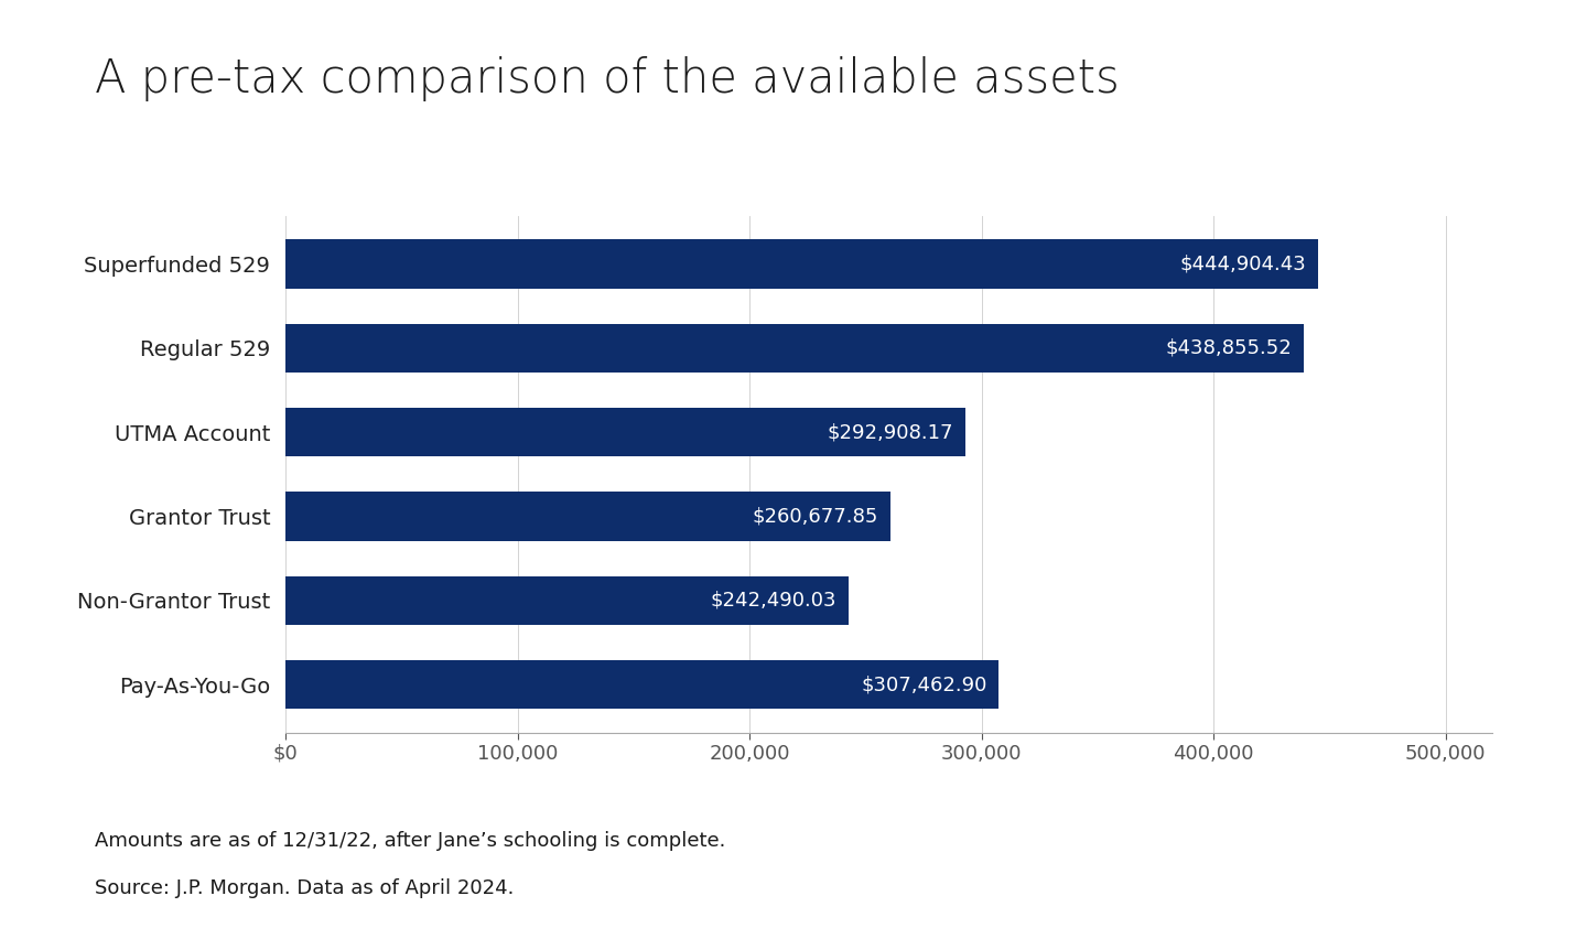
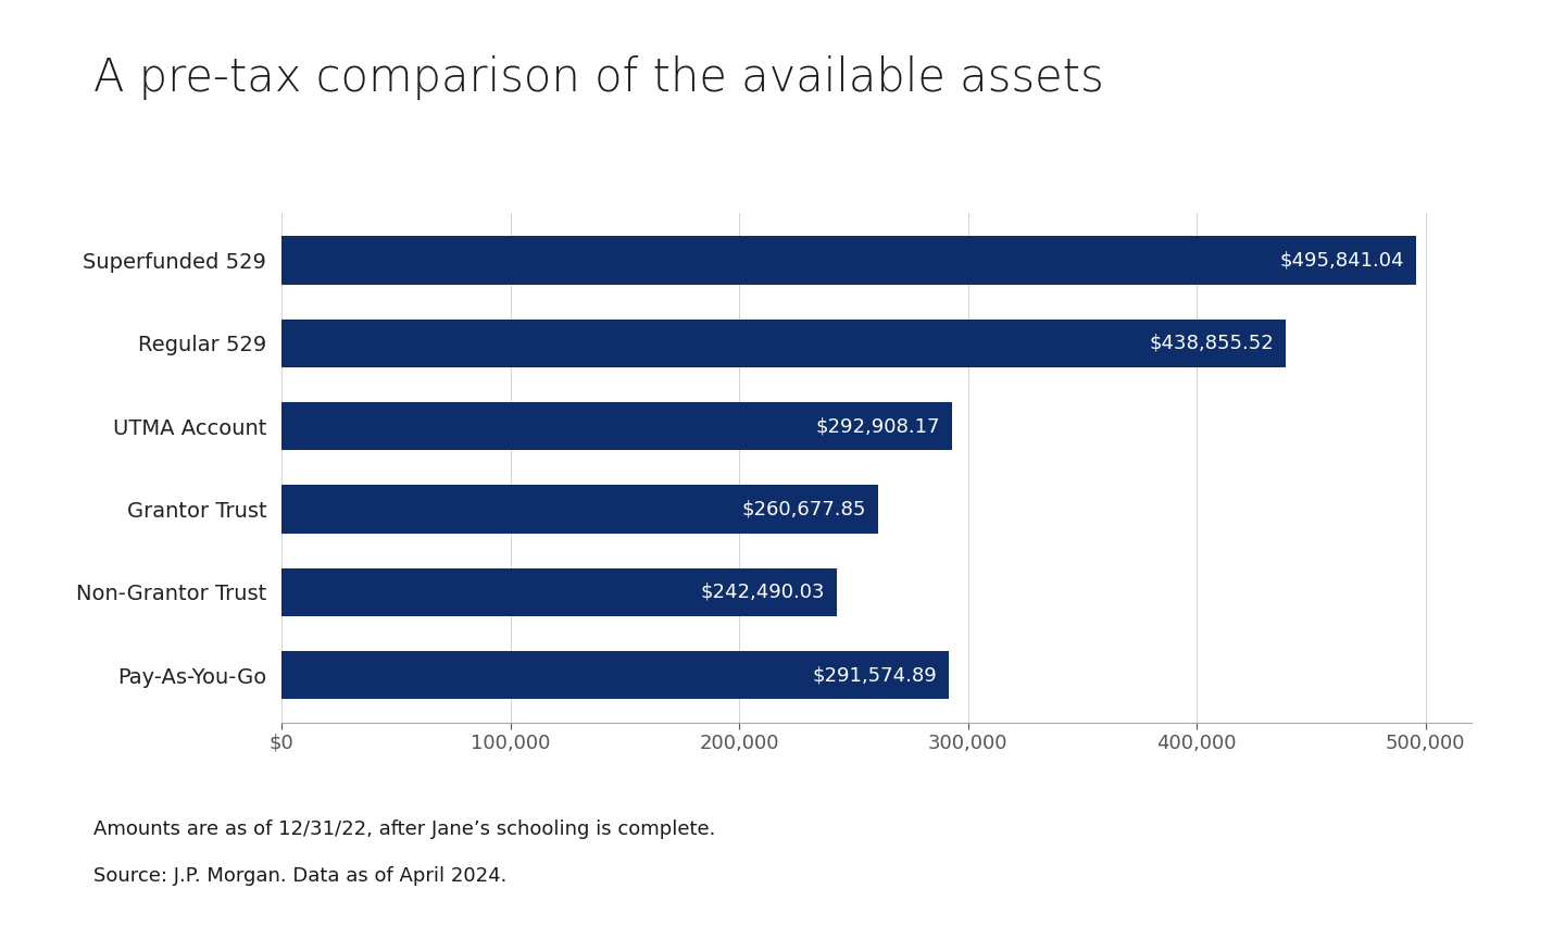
Superfunded 529: $444,904.43 -> $495,841.04
Pay-As-You-Go: $307,462.90 -> $291,574.89
